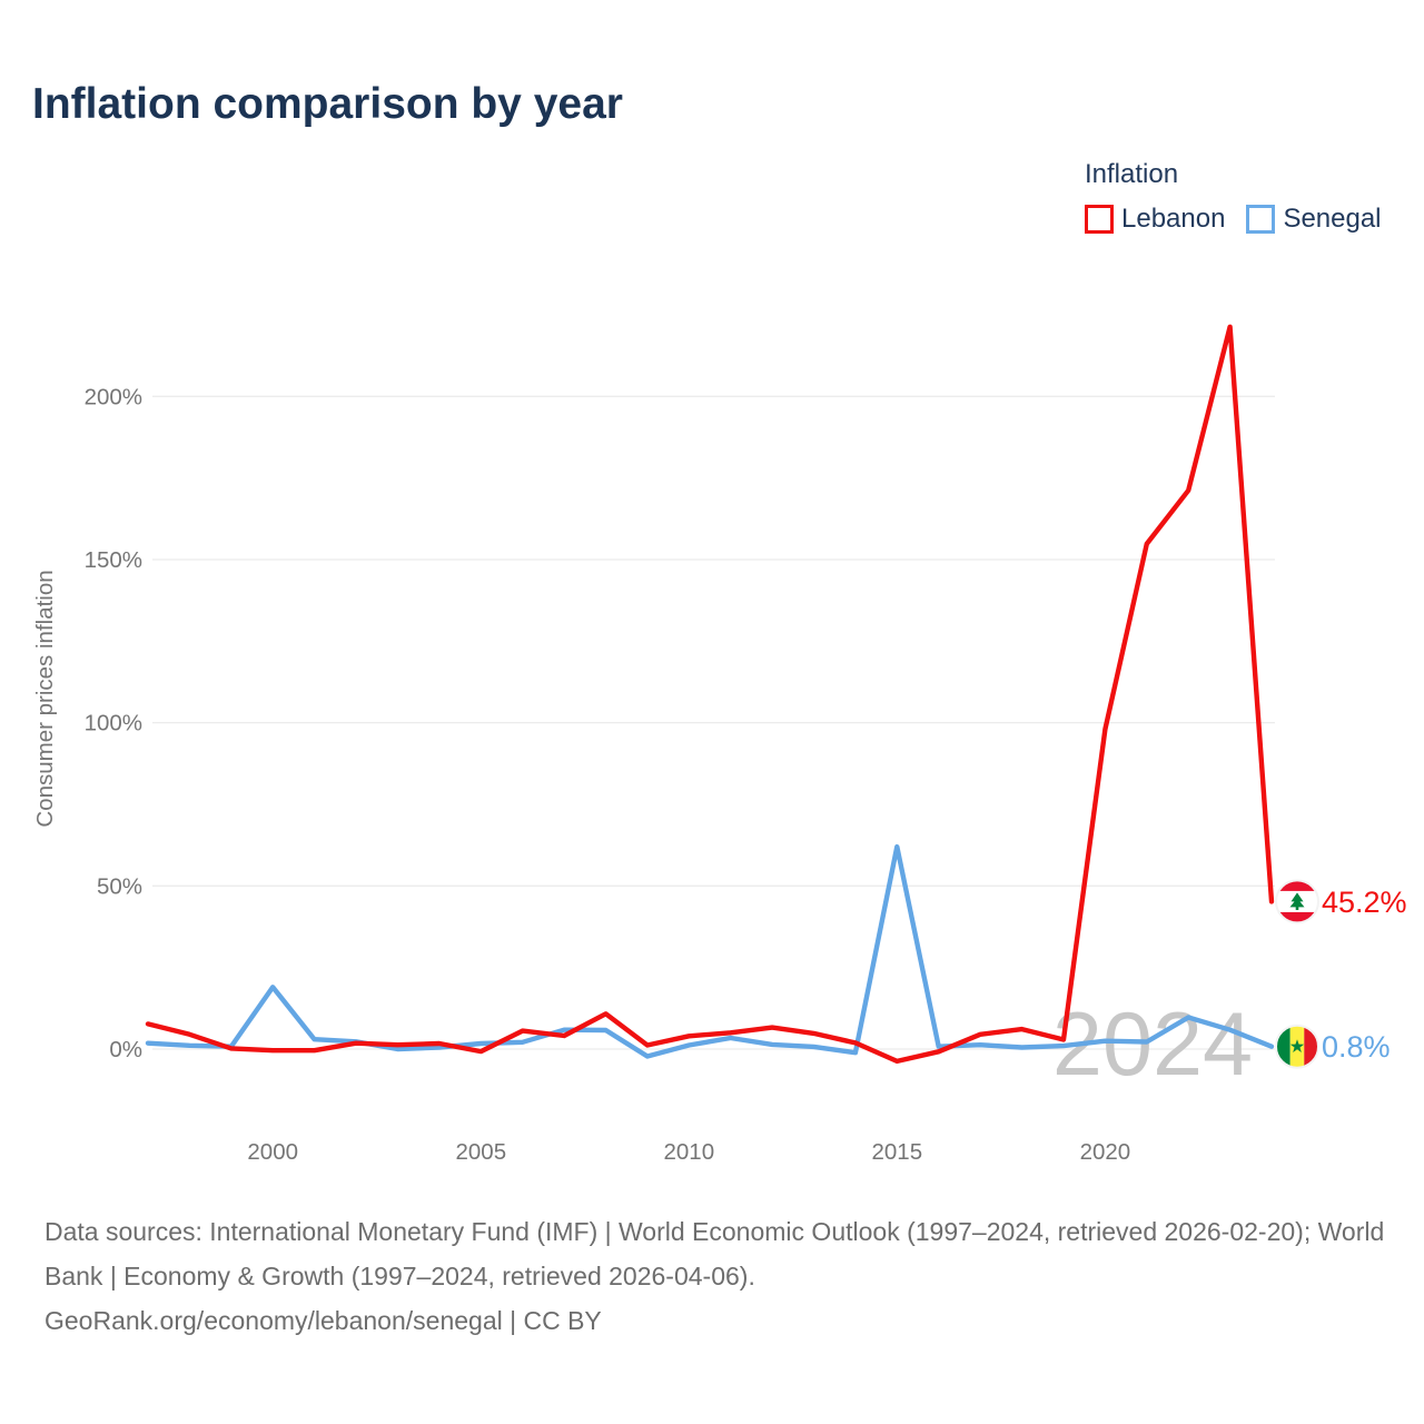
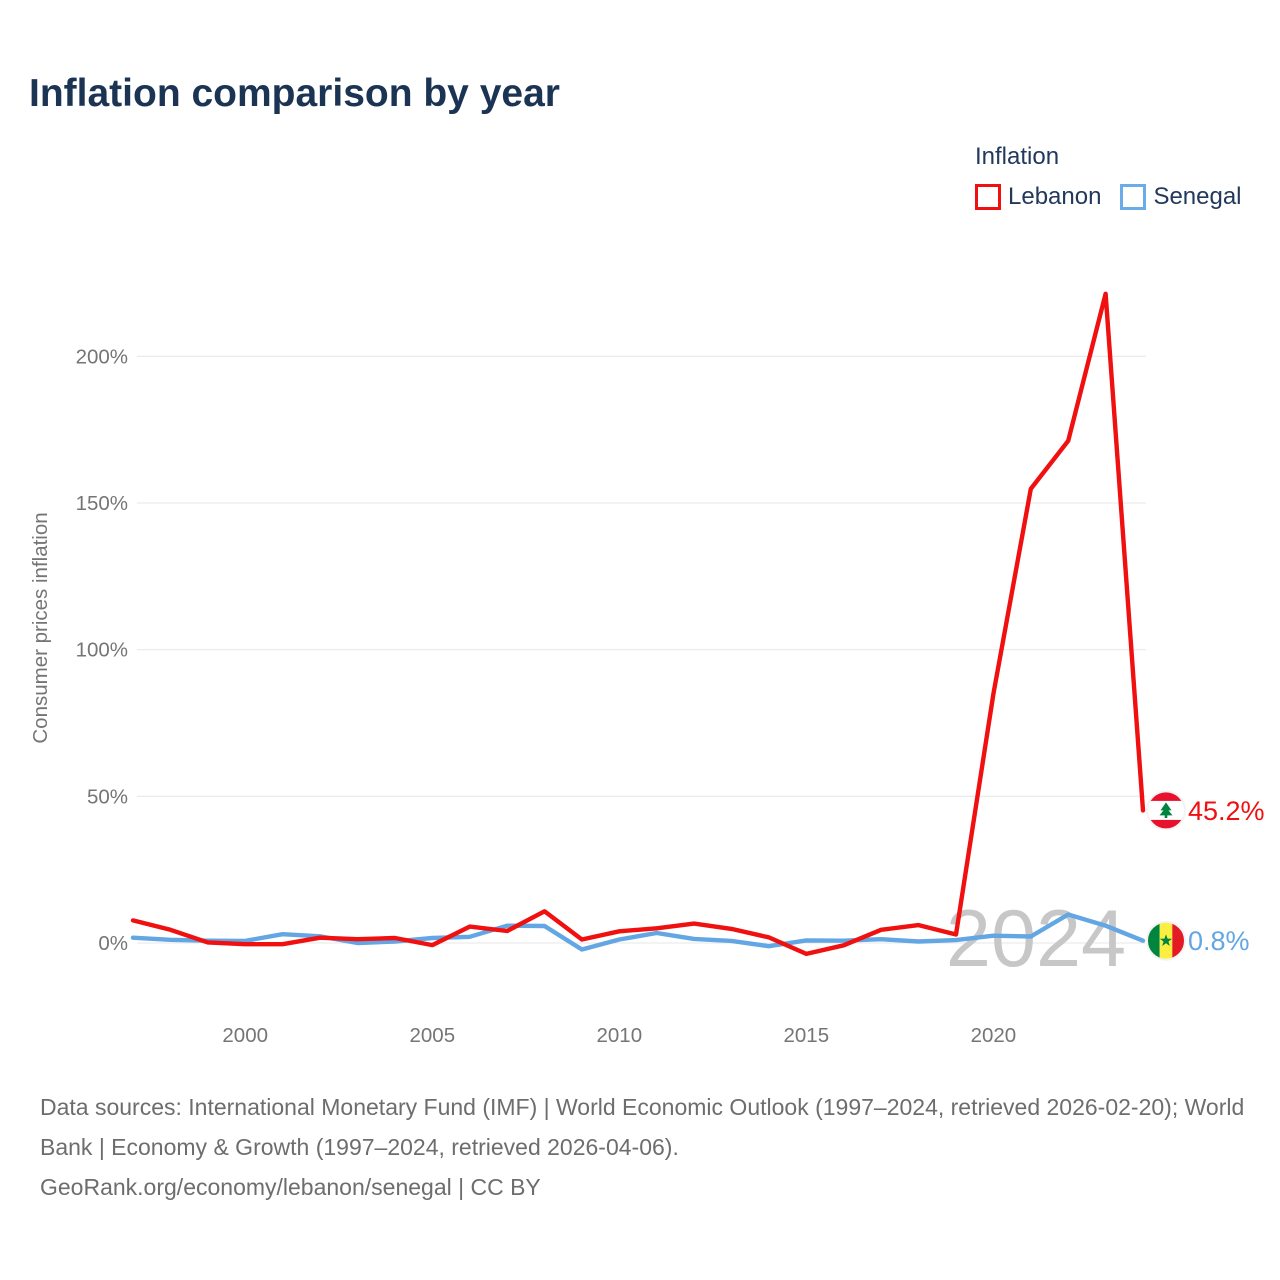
Senegal/2000: 19% -> 1%
Senegal/2015: 62% -> 1%
Lebanon/2020: 98% -> 85%
